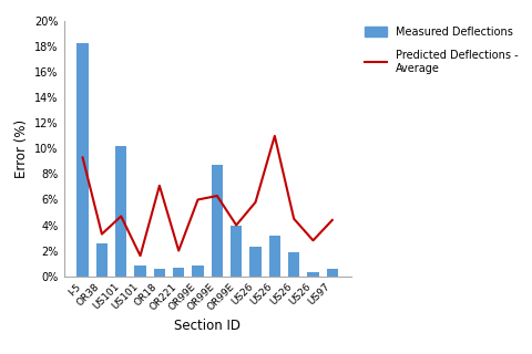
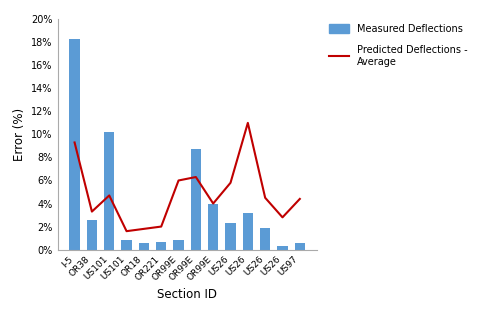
Predicted Deflections - Average/OR18: 7.1% -> 1.8%
